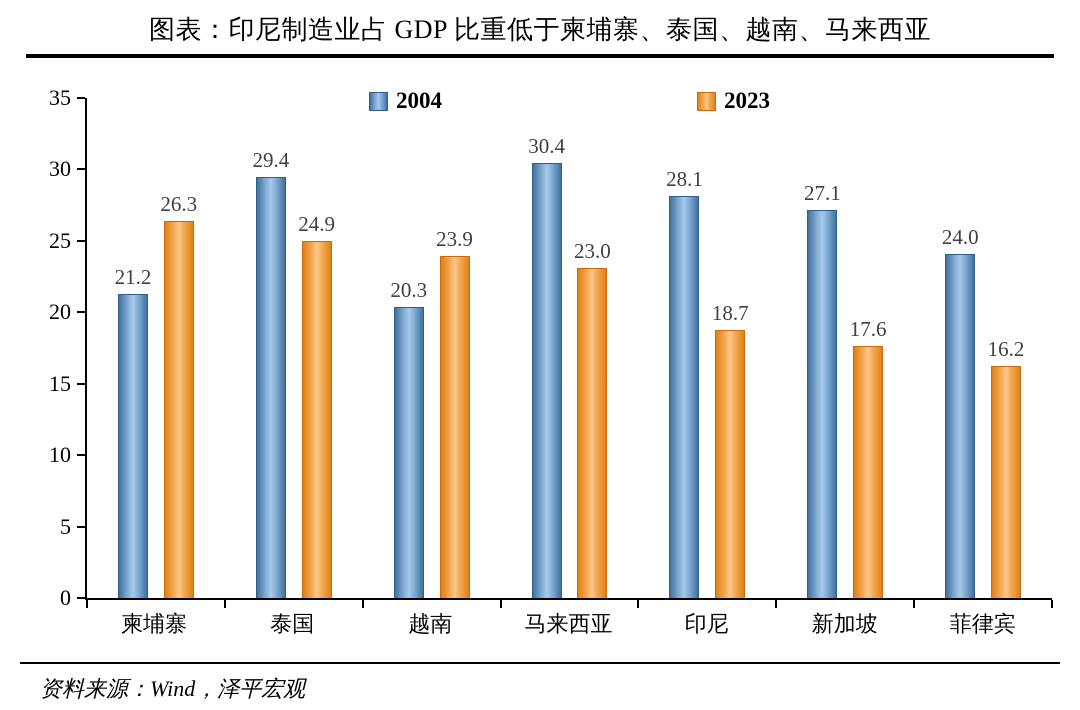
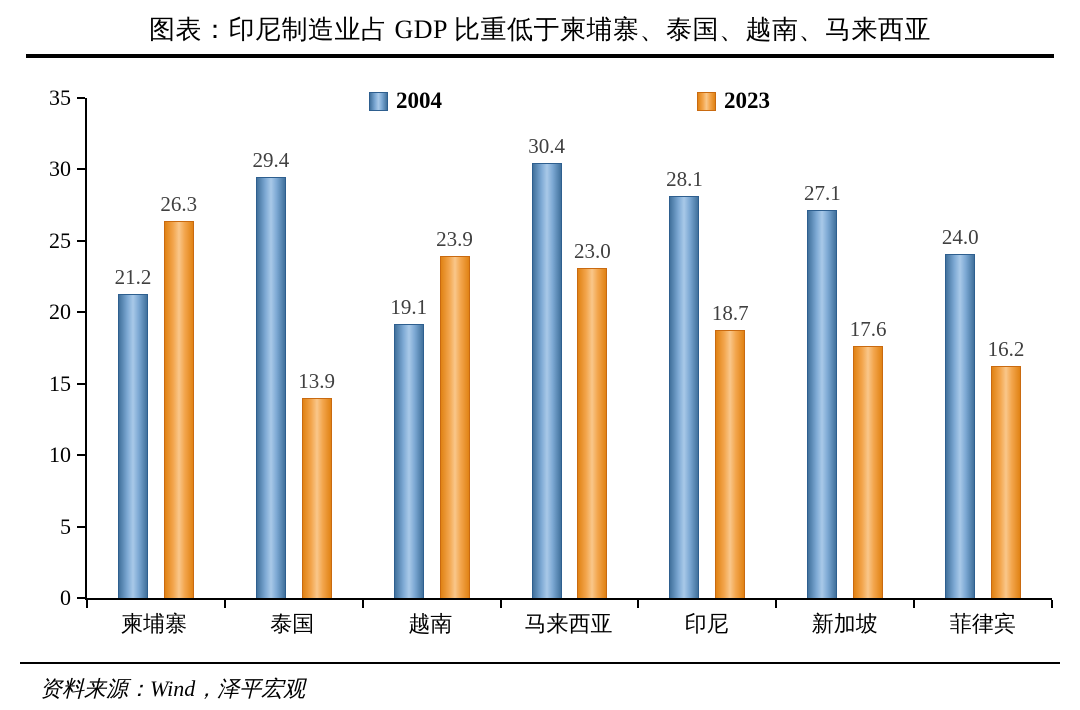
2023/泰国: 24.9 -> 13.9
2004/越南: 20.3 -> 19.1
